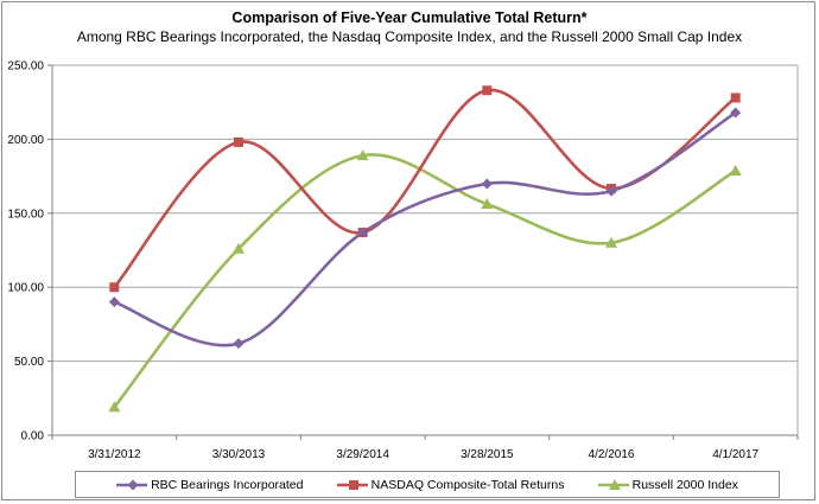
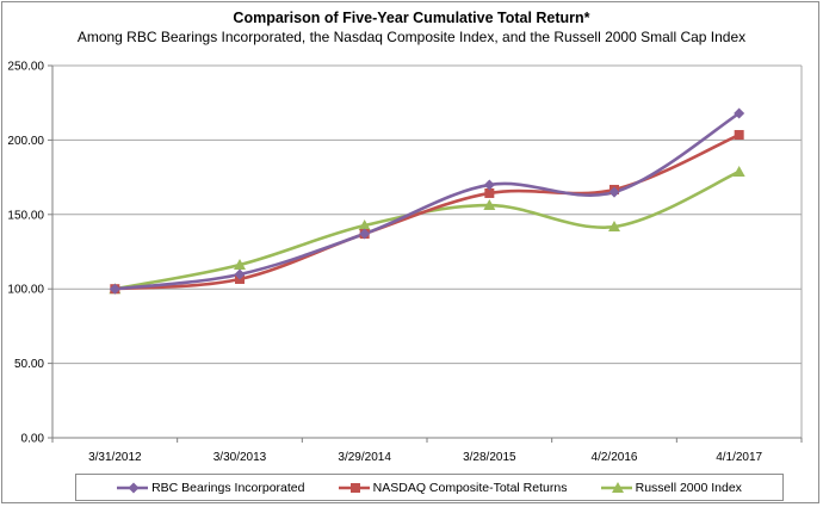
RBC Bearings Incorporated/3/31/2012: 90 -> 100
Russell 2000 Index/3/31/2012: 19 -> 100
RBC Bearings Incorporated/3/30/2013: 62 -> 110
NASDAQ Composite-Total Returns/3/30/2013: 198 -> 107
Russell 2000 Index/3/30/2013: 126 -> 116
Russell 2000 Index/3/29/2014: 189 -> 143
NASDAQ Composite-Total Returns/3/28/2015: 233 -> 164
Russell 2000 Index/4/2/2016: 130 -> 142
NASDAQ Composite-Total Returns/4/1/2017: 228 -> 204
